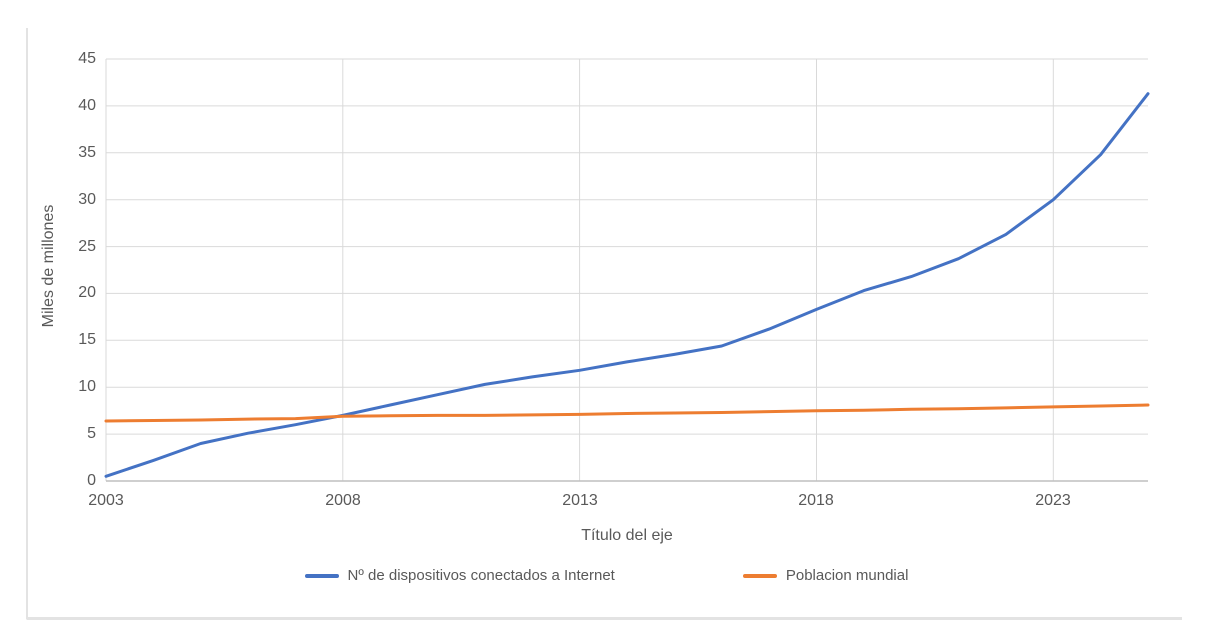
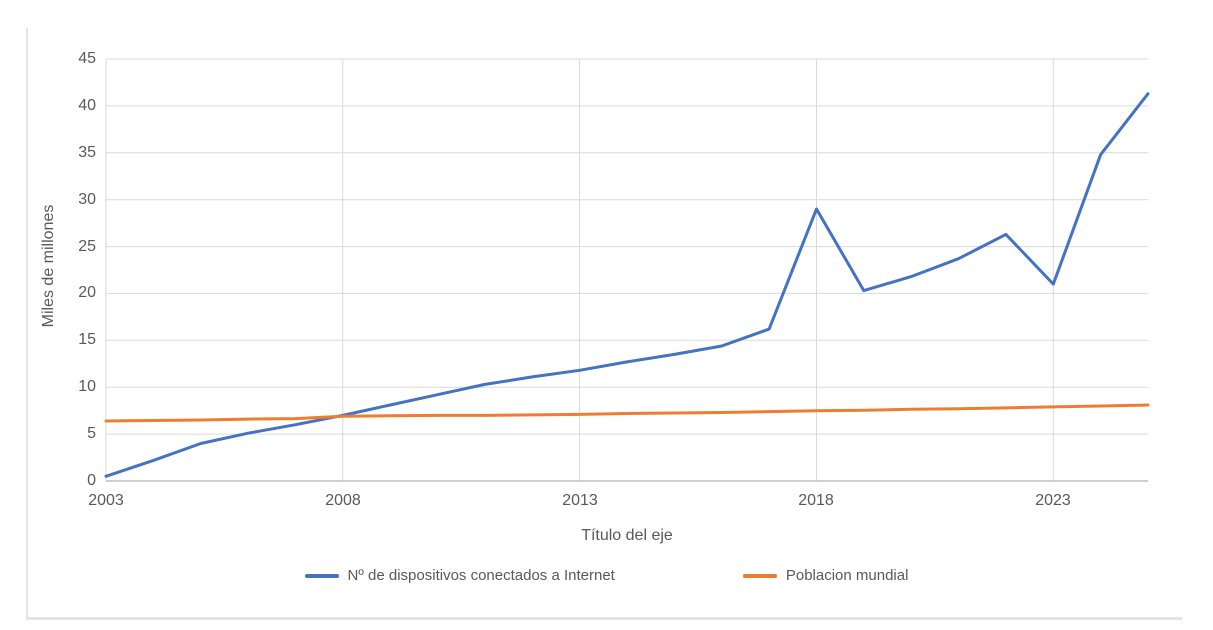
Nº de dispositivos conectados a Internet/2018: 18 -> 29
Nº de dispositivos conectados a Internet/2023: 30 -> 21
